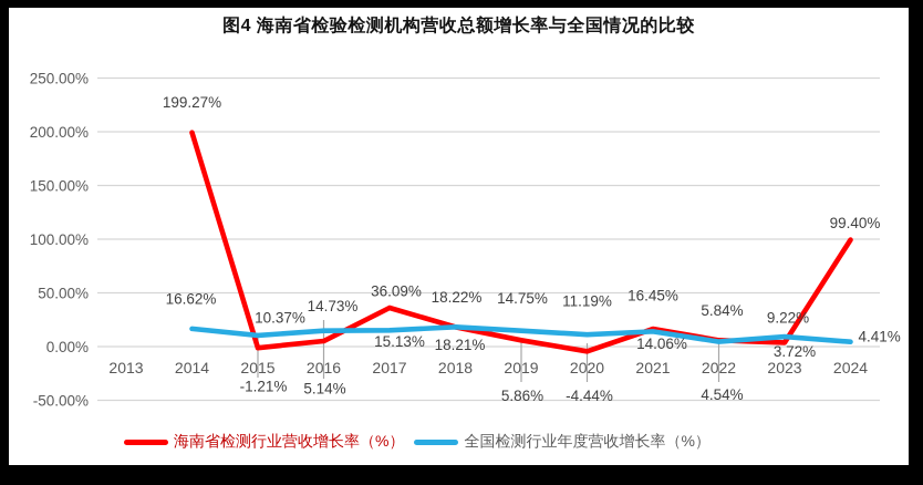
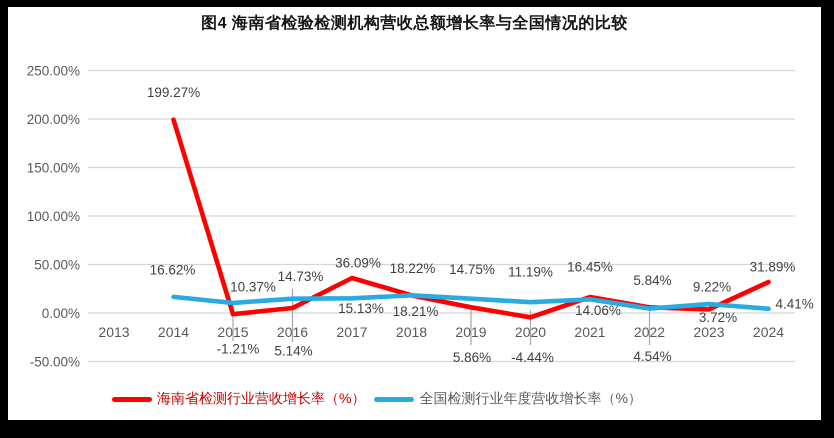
海南省检测行业营收增长率（%）/2024: 99.40% -> 31.89%
